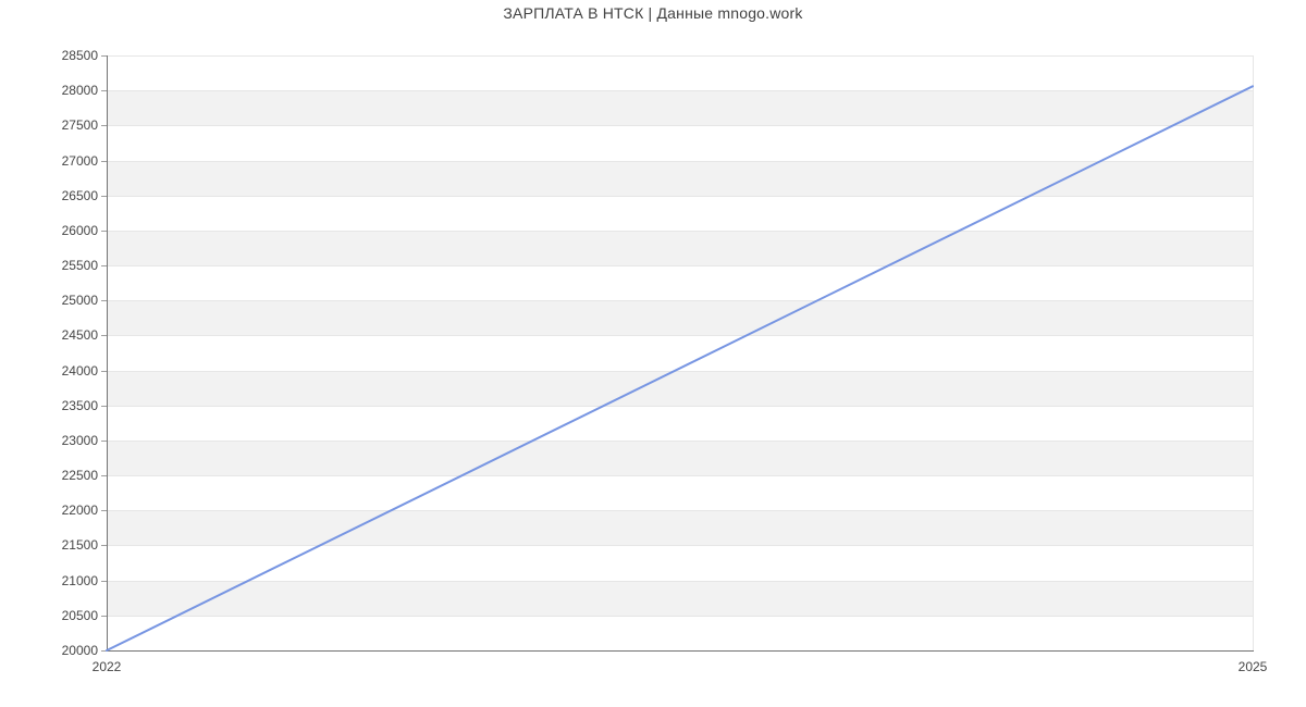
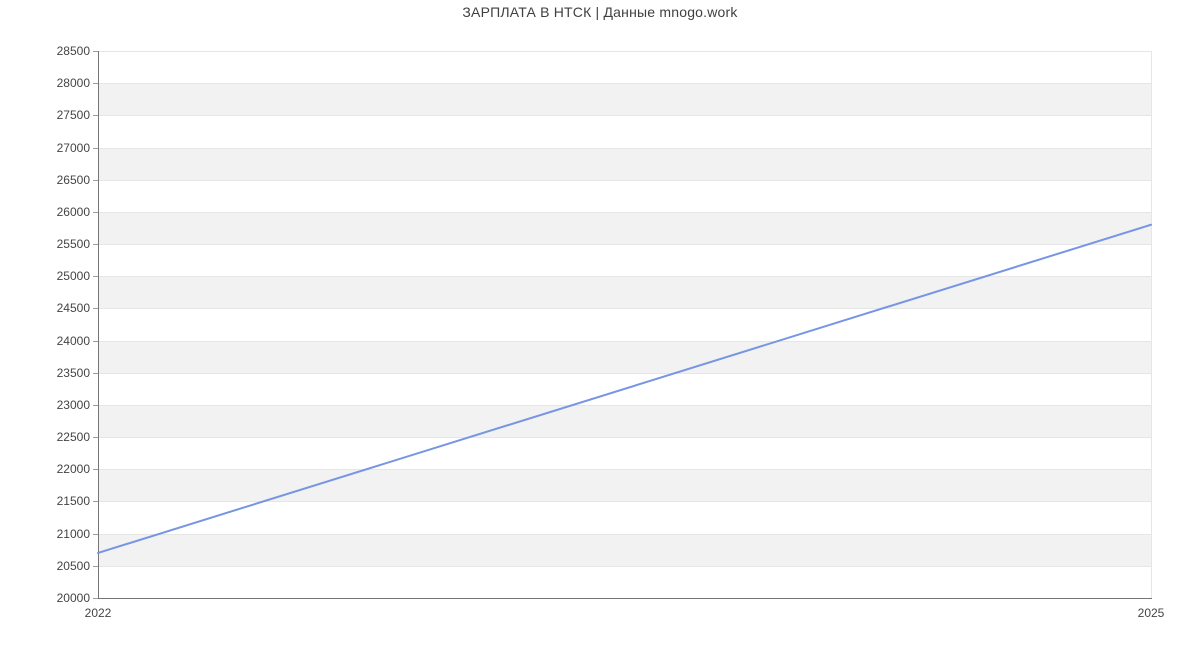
2022: 20000 -> 20700
2025: 28100 -> 25800
